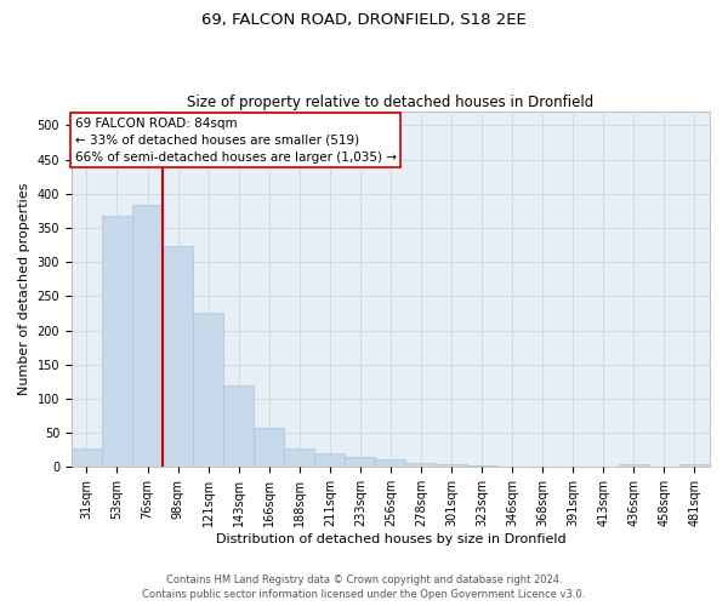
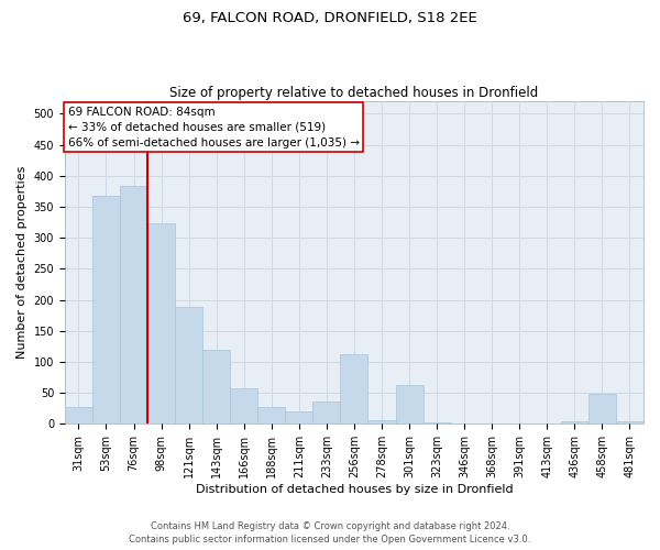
121sqm: 225 -> 188
233sqm: 15 -> 36
256sqm: 12 -> 112
301sqm: 4 -> 62
458sqm: 1 -> 48
